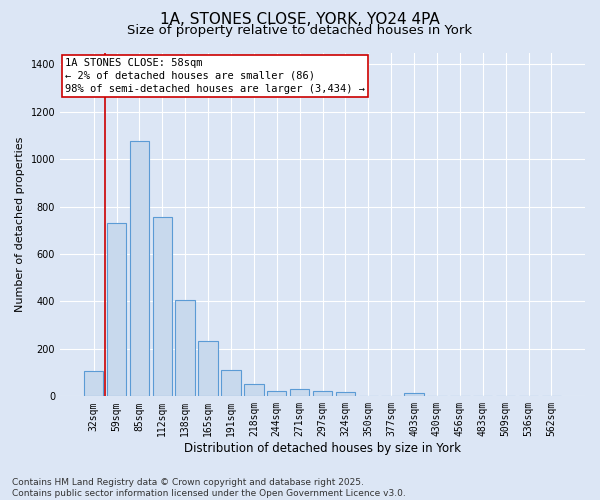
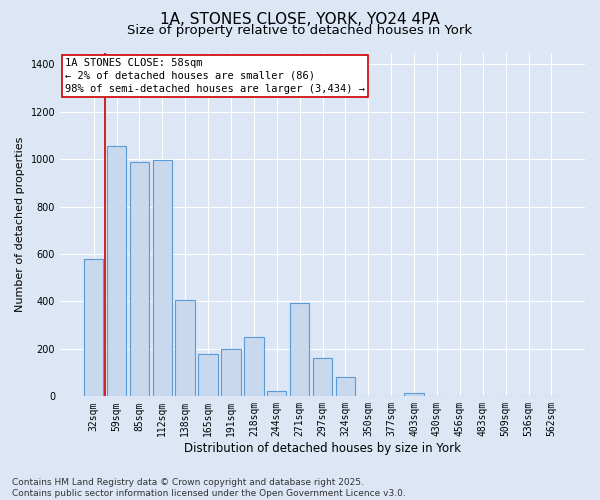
32sqm: 105 -> 580
59sqm: 730 -> 1055
85sqm: 1075 -> 990
112sqm: 755 -> 995
165sqm: 235 -> 180
191sqm: 110 -> 200
218sqm: 52 -> 250
271sqm: 30 -> 395
297sqm: 22 -> 160
324sqm: 18 -> 80
